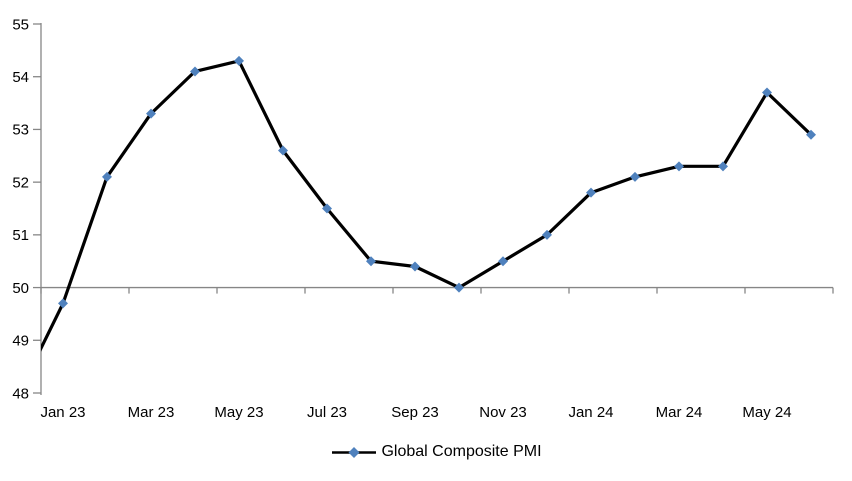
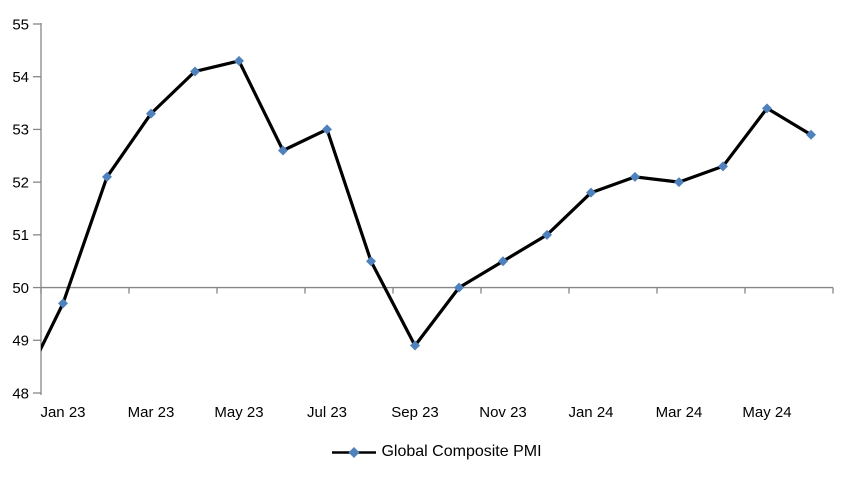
Jul 23: 51.5 -> 53.0
Sep 23: 50.4 -> 48.9
Mar 24: 52.3 -> 52.0
May 24: 53.7 -> 53.4
